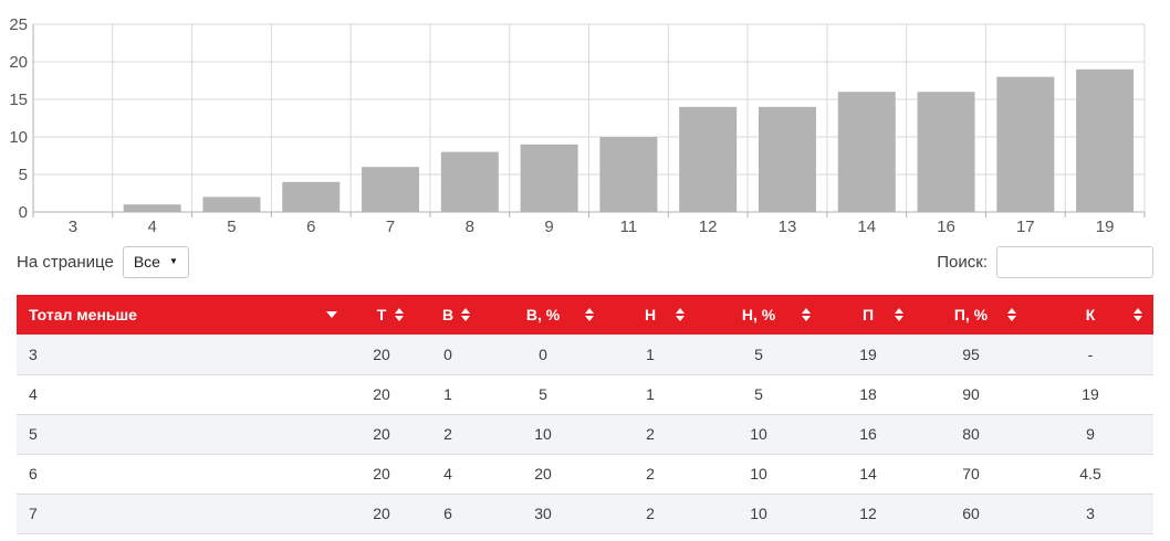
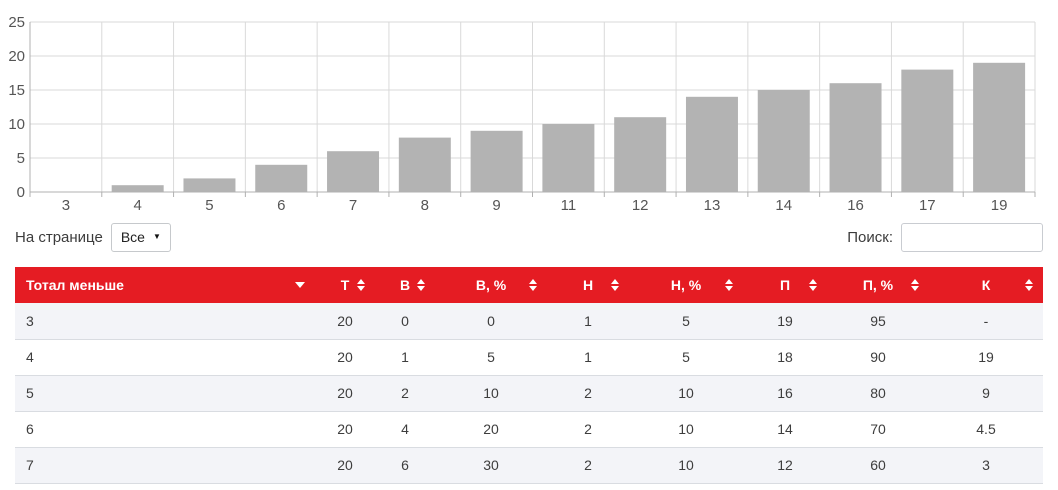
12: 14 -> 11
14: 16 -> 15
